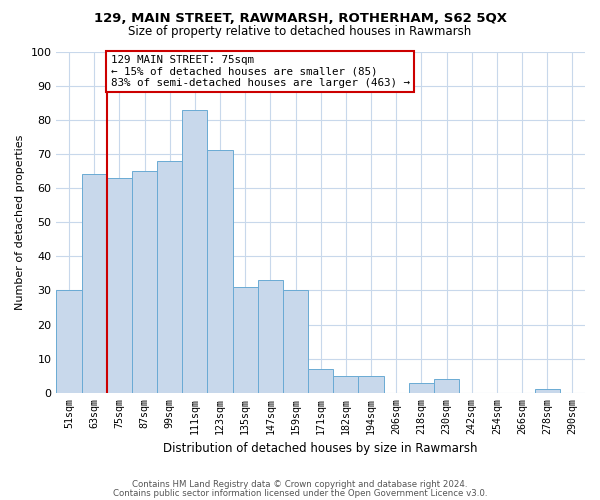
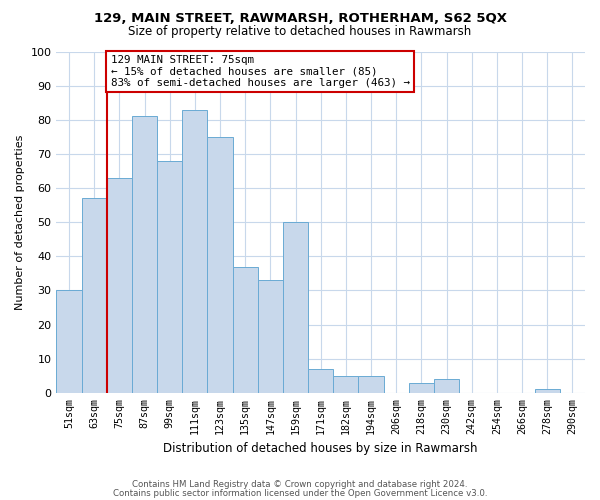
63sqm: 64 -> 57
87sqm: 65 -> 81
123sqm: 71 -> 75
135sqm: 31 -> 37
159sqm: 30 -> 50
